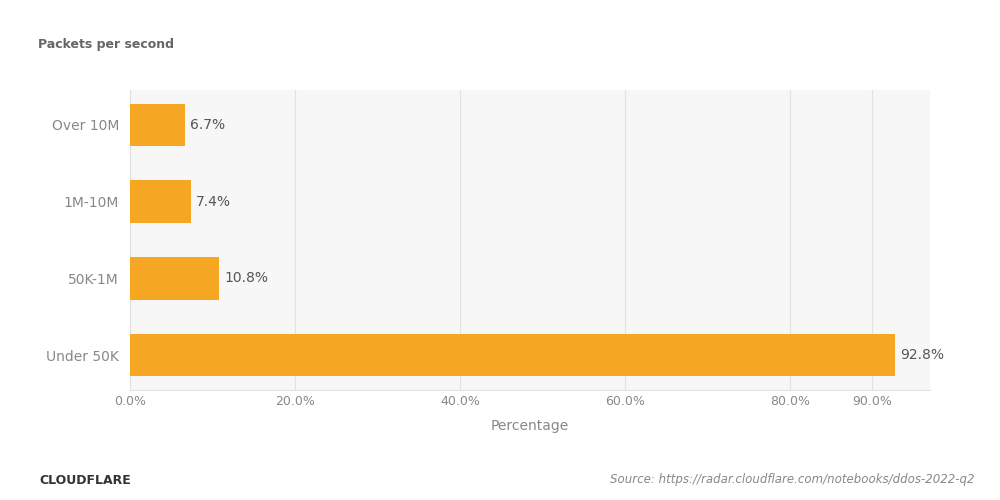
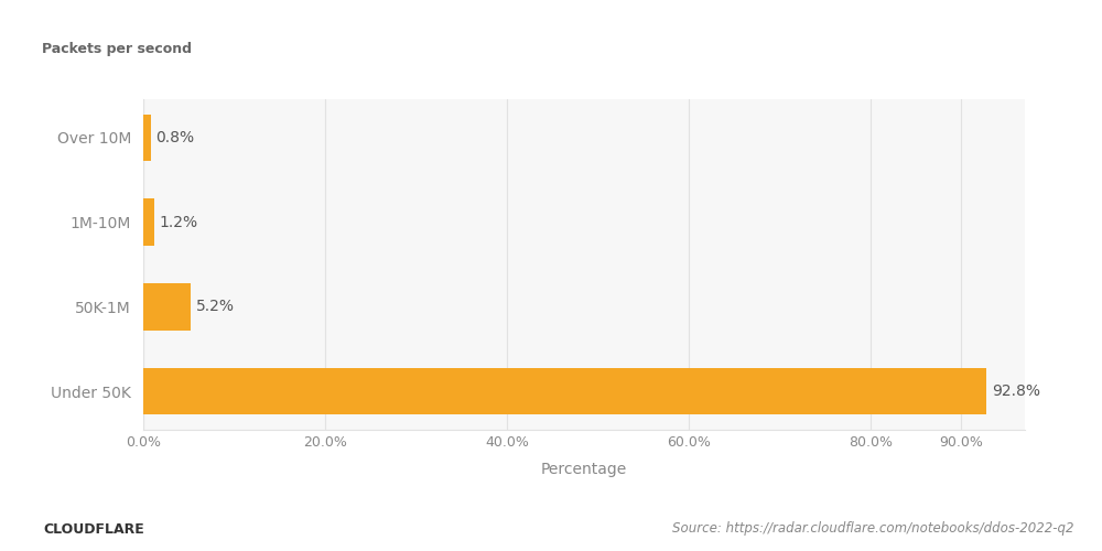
Over 10M: 6.7% -> 0.8%
1M-10M: 7.4% -> 1.2%
50K-1M: 10.8% -> 5.2%
